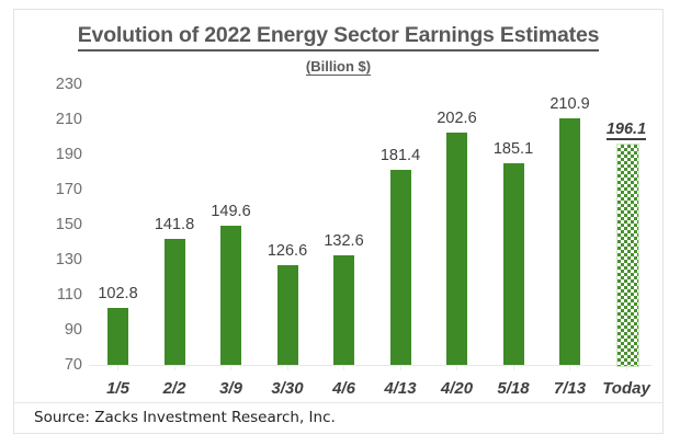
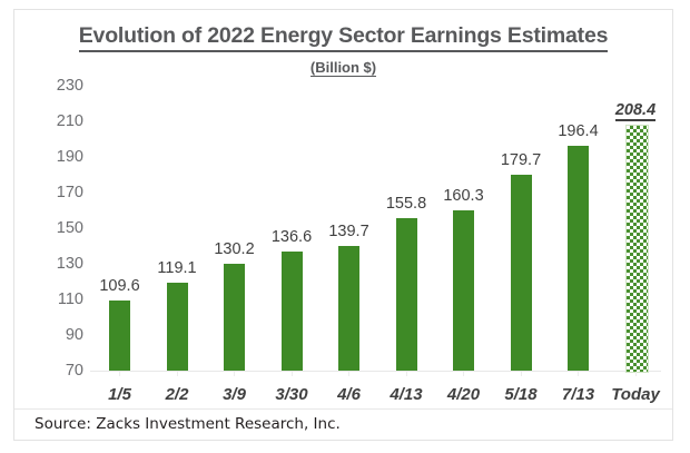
1/5: 102.8 -> 109.6
2/2: 141.8 -> 119.1
3/9: 149.6 -> 130.2
3/30: 126.6 -> 136.6
4/6: 132.6 -> 139.7
4/13: 181.4 -> 155.8
4/20: 202.6 -> 160.3
5/18: 185.1 -> 179.7
7/13: 210.9 -> 196.4
Today: 196.1 -> 208.4
